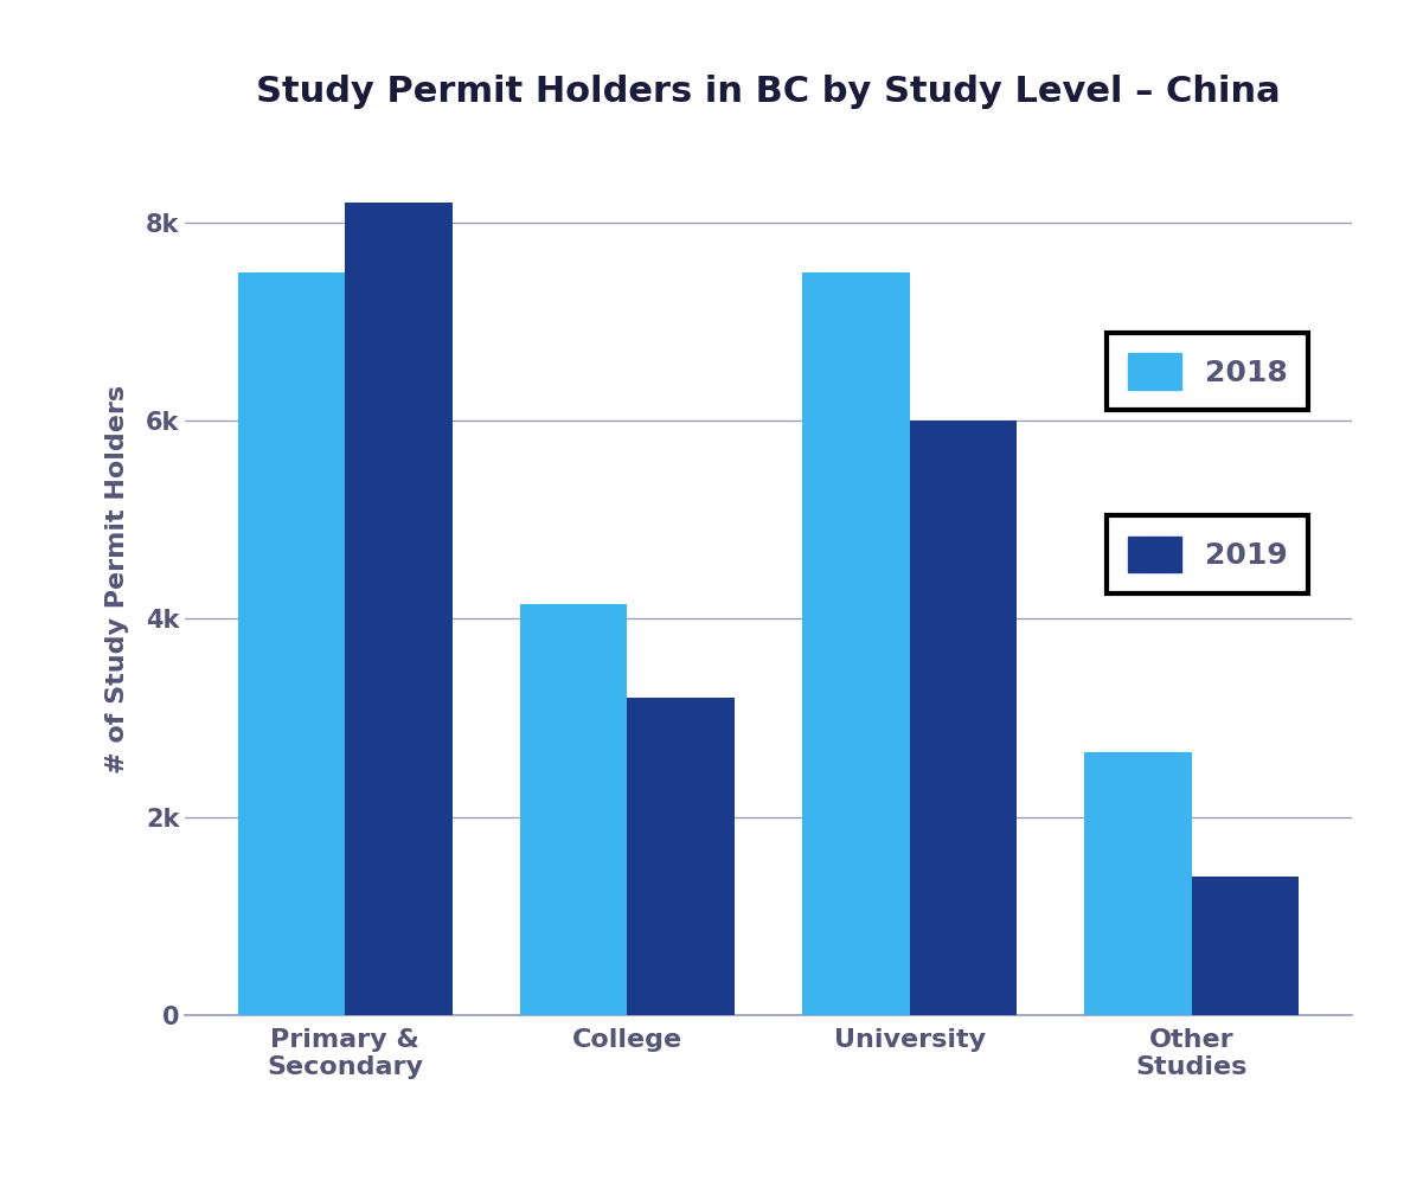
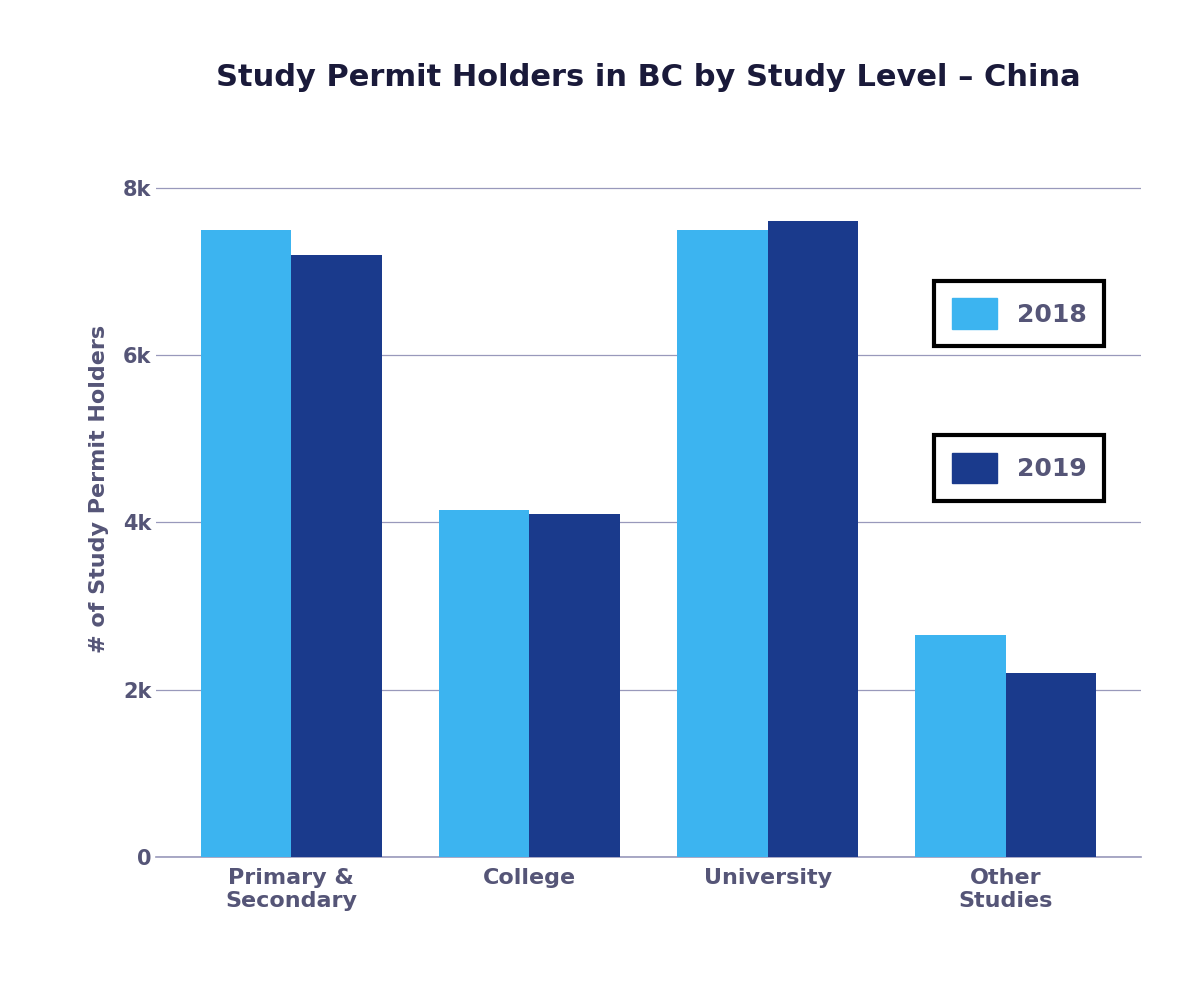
2019/Primary & Secondary: 8.2k -> 7.2k
2019/College: 3.2k -> 4.1k
2019/University: 6.0k -> 7.6k
2019/Other Studies: 1.4k -> 2.2k
